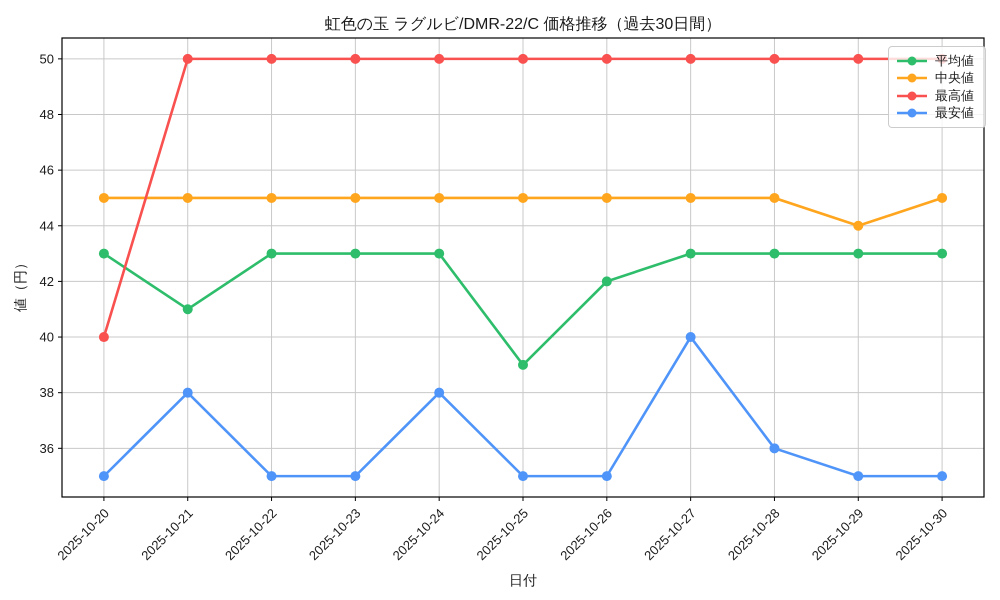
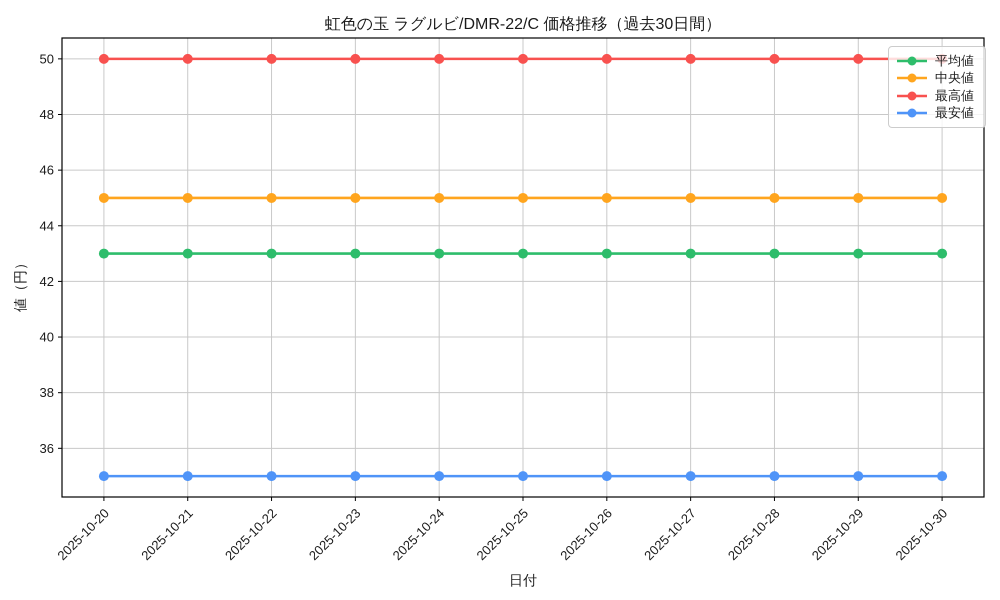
最高値/2025-10-20: 40 -> 50
平均値/2025-10-21: 41 -> 43
最安値/2025-10-21: 38 -> 35
最安値/2025-10-24: 38 -> 35
平均値/2025-10-25: 39 -> 43
平均値/2025-10-26: 42 -> 43
最安値/2025-10-27: 40 -> 35
最安値/2025-10-28: 36 -> 35
中央値/2025-10-29: 44 -> 45
